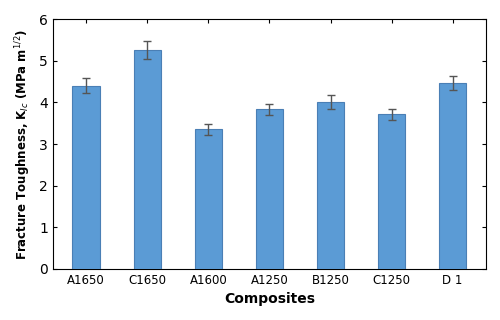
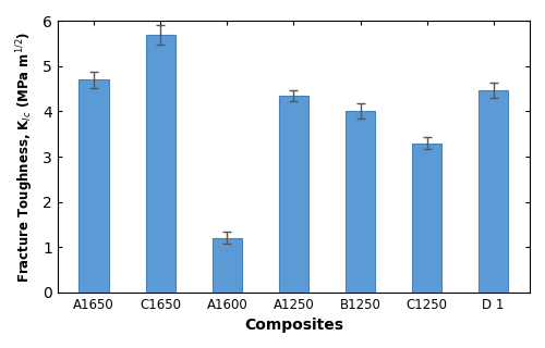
A1650: 4.40 -> 4.70
C1650: 5.27 -> 5.70
A1600: 3.35 -> 1.20
A1250: 3.84 -> 4.35
C1250: 3.72 -> 3.30
